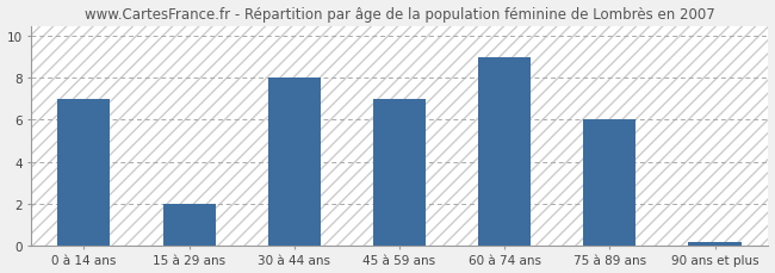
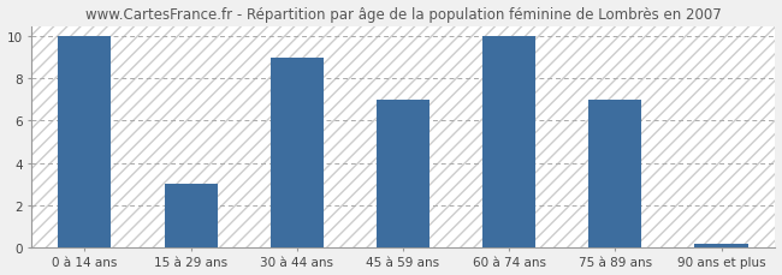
0 à 14 ans: 7.0 -> 10.0
15 à 29 ans: 2.0 -> 3.0
30 à 44 ans: 8.0 -> 9.0
60 à 74 ans: 9.0 -> 10.0
75 à 89 ans: 6.0 -> 7.0
